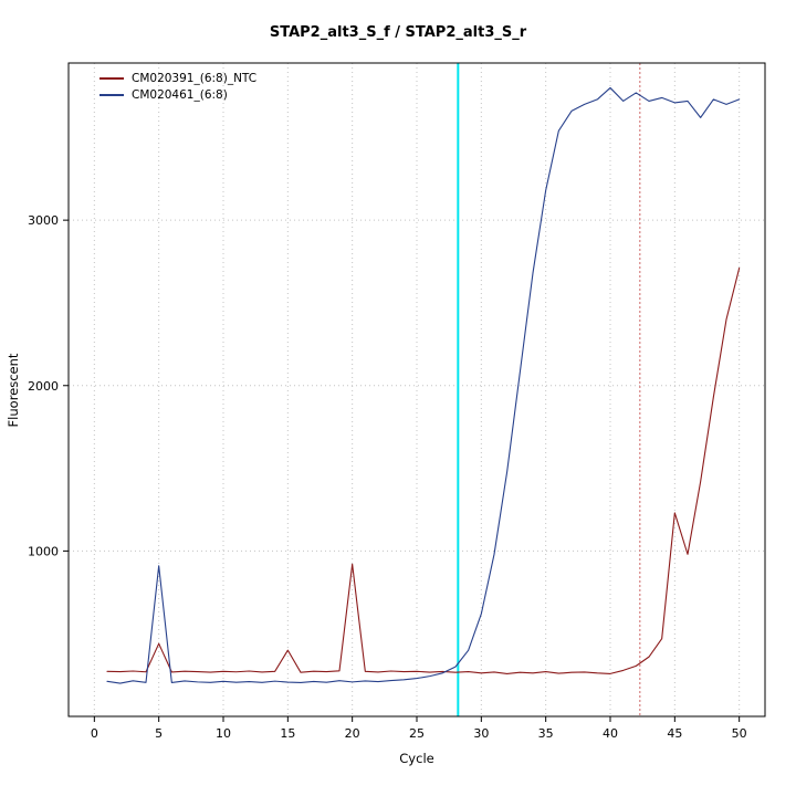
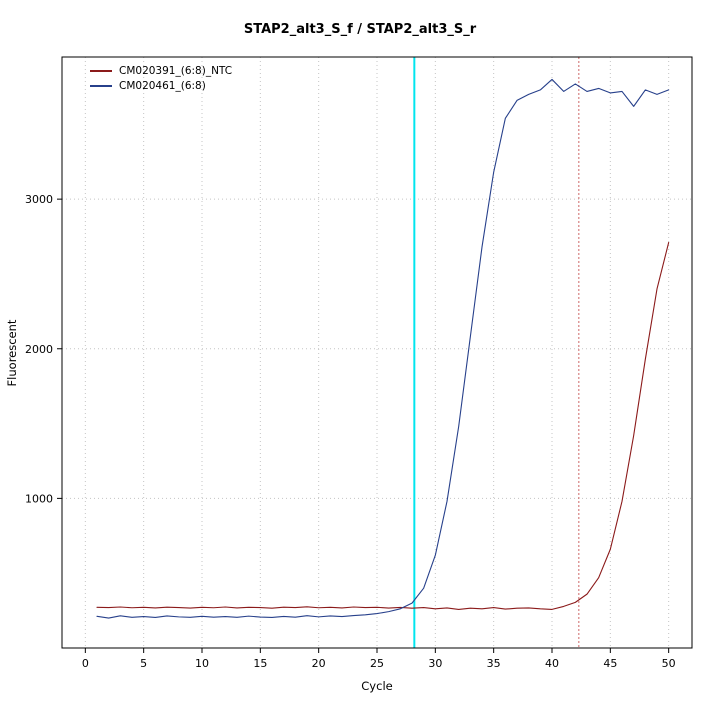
CM020391_(6:8)_NTC/5: 440 -> 270
CM020461_(6:8)/5: 910 -> 210
CM020391_(6:8)_NTC/15: 400 -> 270
CM020391_(6:8)_NTC/20: 920 -> 270
CM020391_(6:8)_NTC/45: 1230 -> 660
